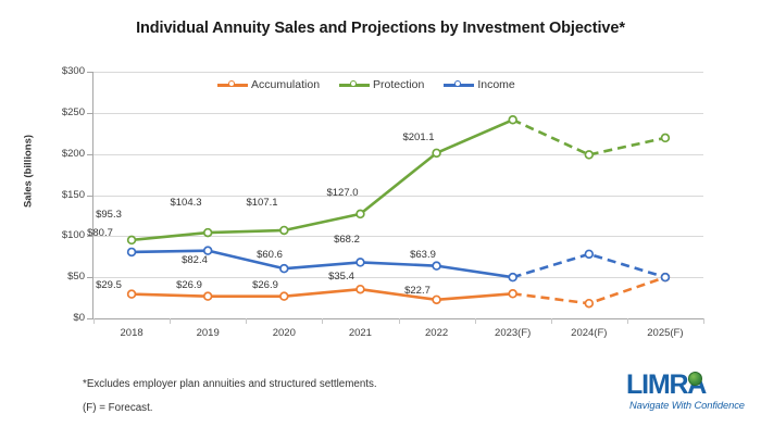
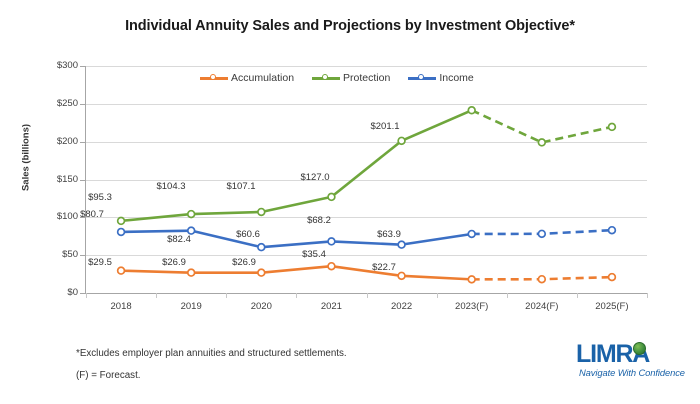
Accumulation/2023(F): $30 -> $20
Income/2023(F): $50 -> $80
Accumulation/2025(F): $50 -> $20
Income/2025(F): $50 -> $80
